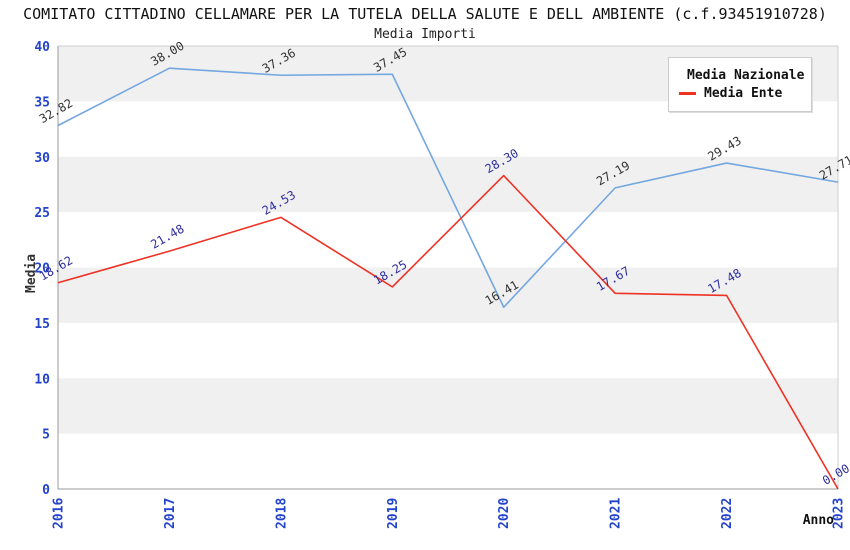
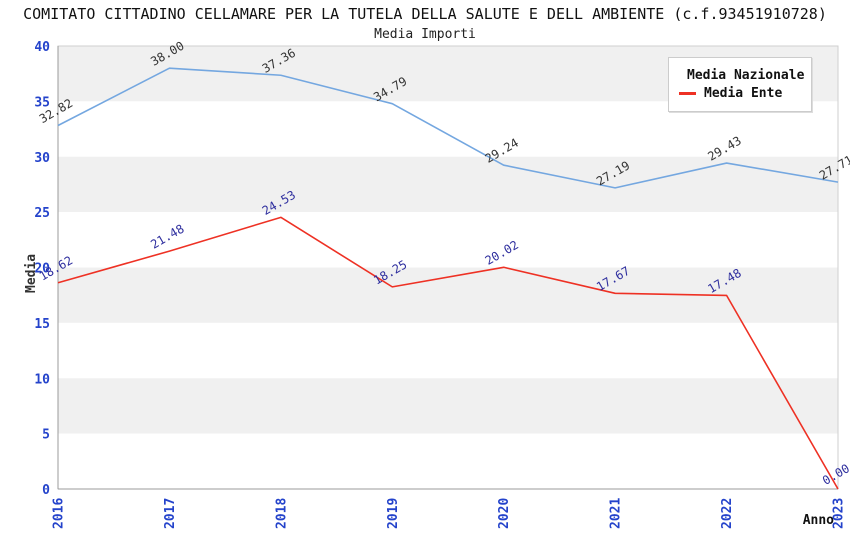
Media Nazionale/2019: 37.45 -> 34.79
Media Nazionale/2020: 16.41 -> 29.24
Media Ente/2020: 28.30 -> 20.02
